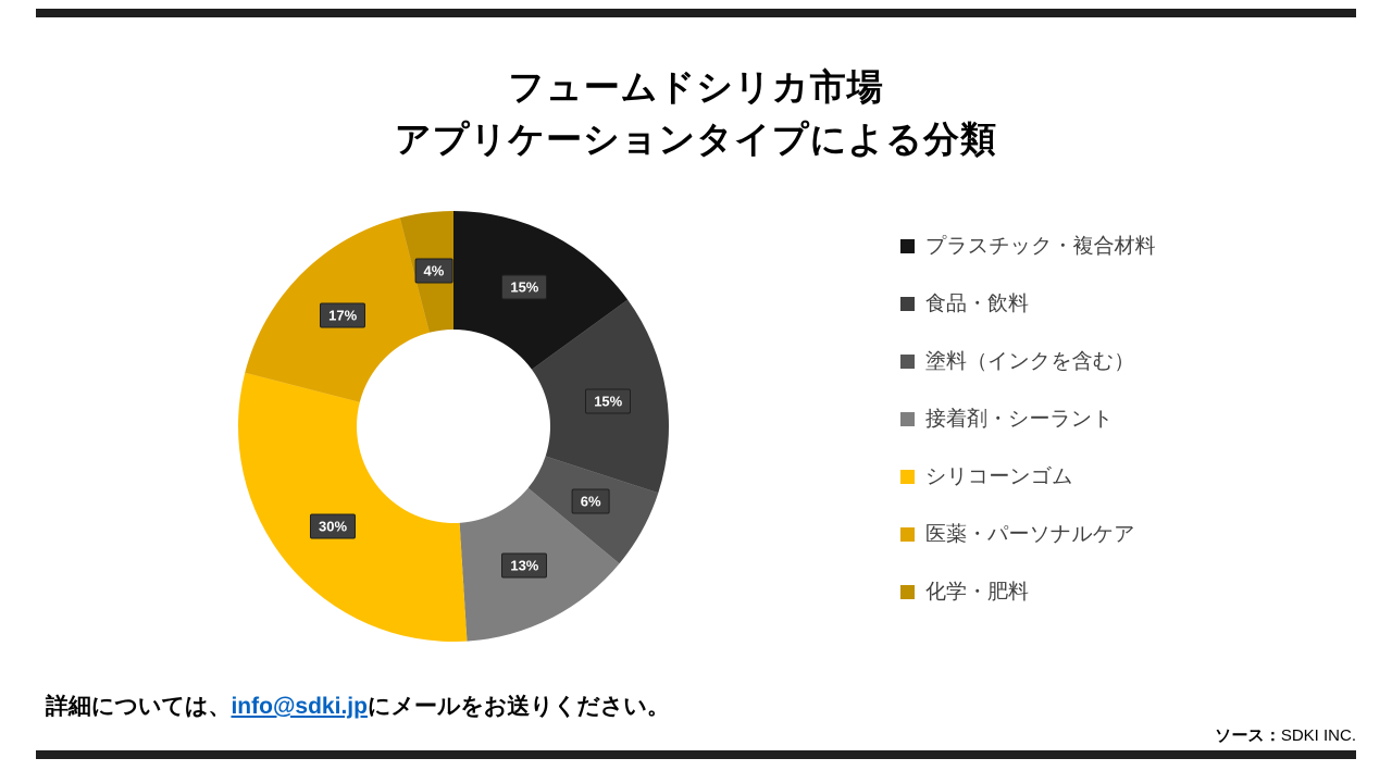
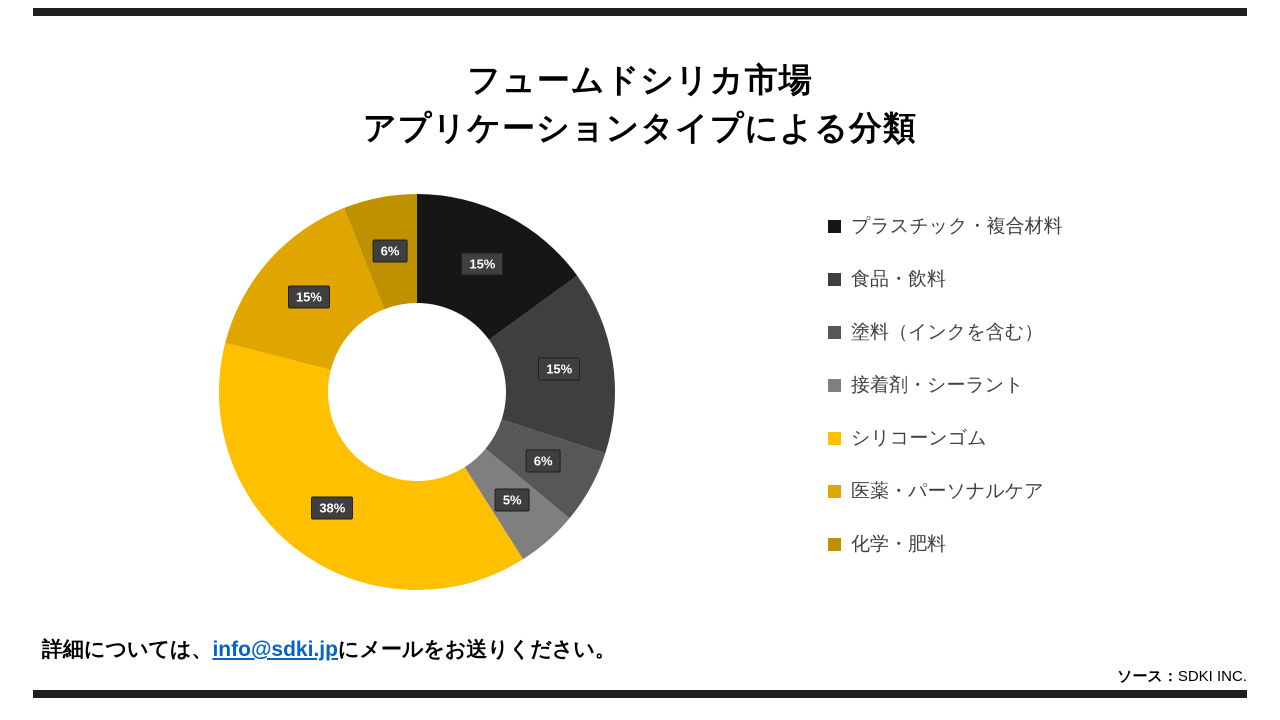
接着剤・シーラント: 13% -> 5%
シリコーンゴム: 30% -> 38%
医薬・パーソナルケア: 17% -> 15%
化学・肥料: 4% -> 6%
